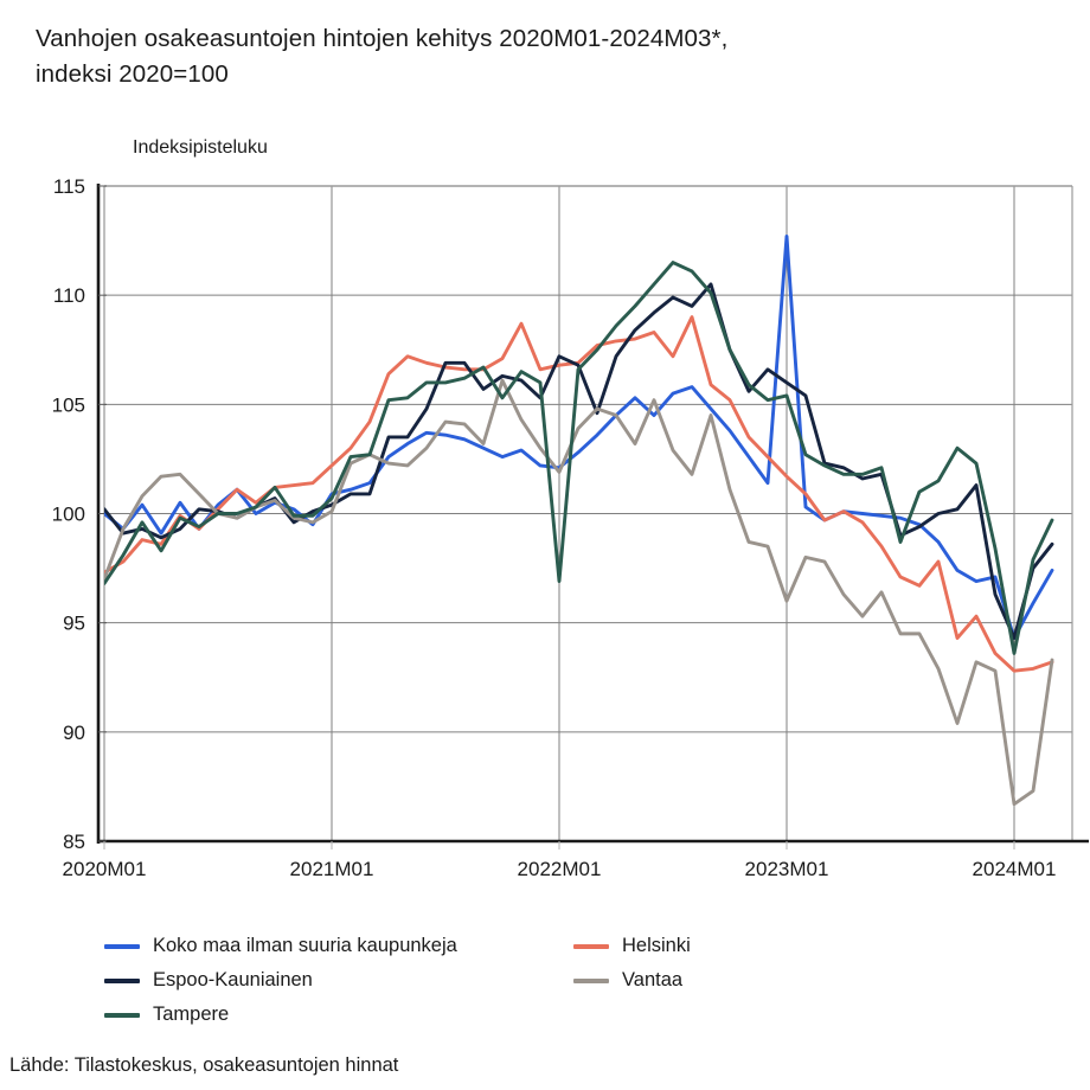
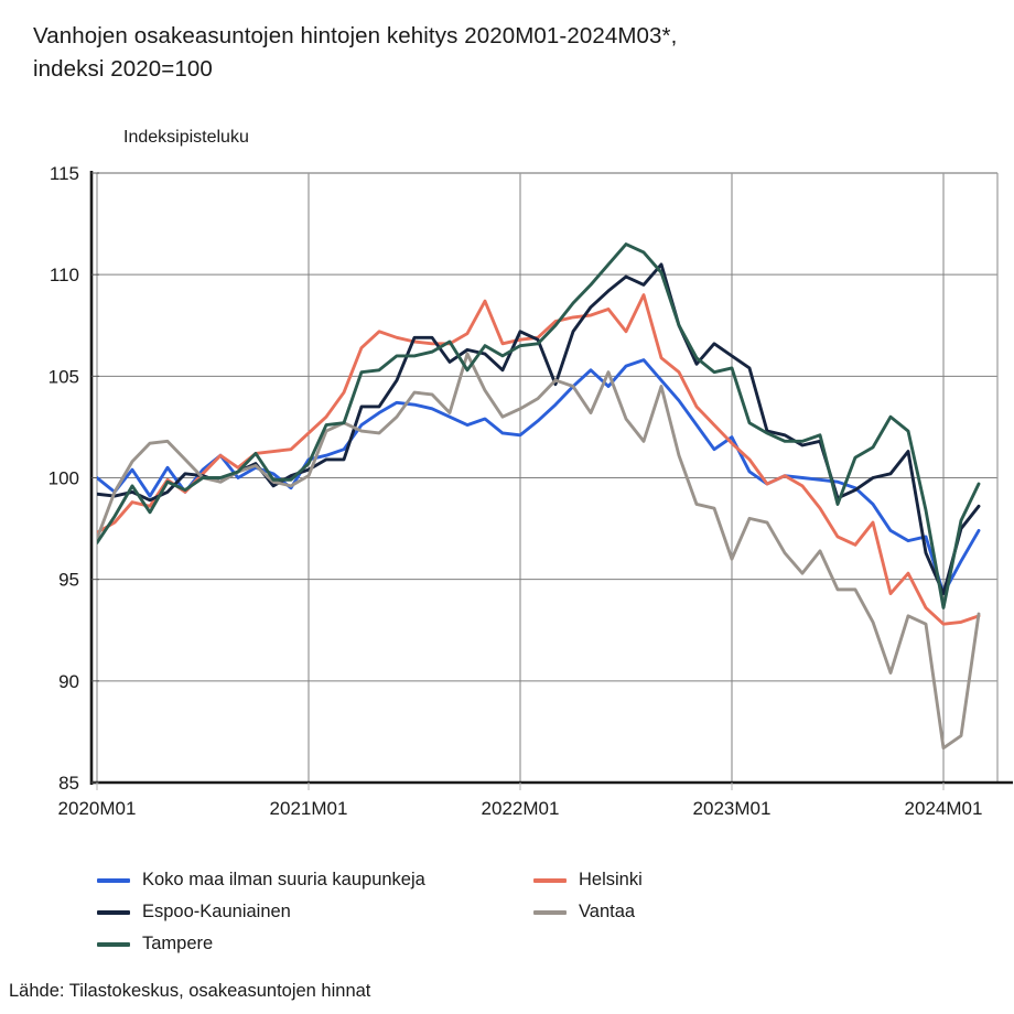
Espoo-Kauniainen/2020M01: 100.2 -> 99.2
Vantaa/2022M01: 101.9 -> 103.4
Tampere/2022M01: 96.9 -> 106.5
Koko maa ilman suuria kaupunkeja/2023M01: 112.7 -> 102.0
